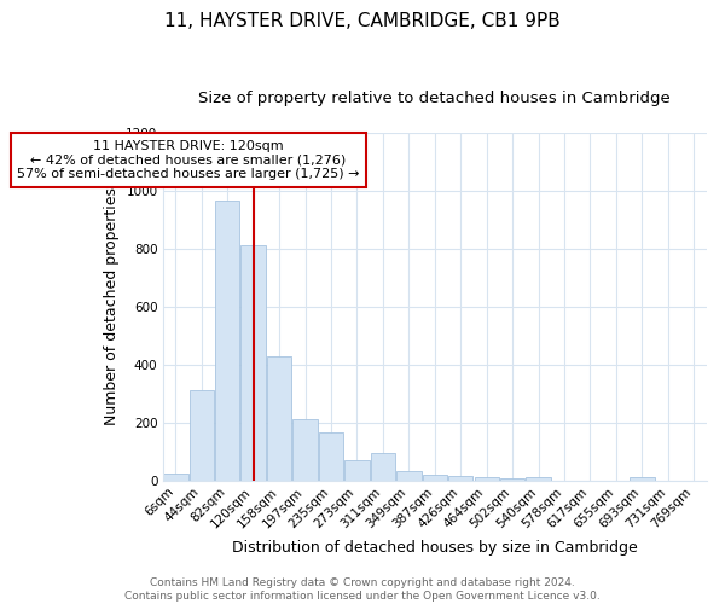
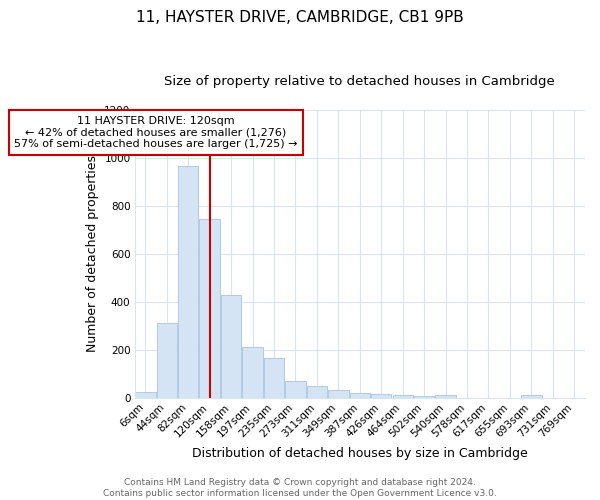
120sqm: 810 -> 745
311sqm: 95 -> 48
